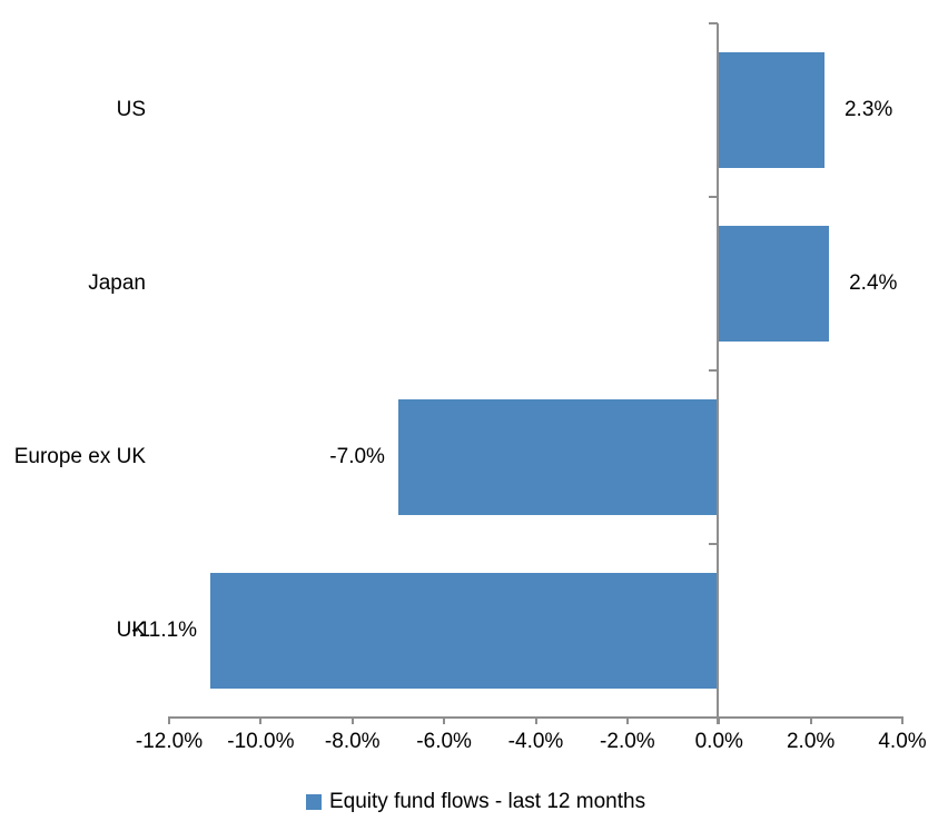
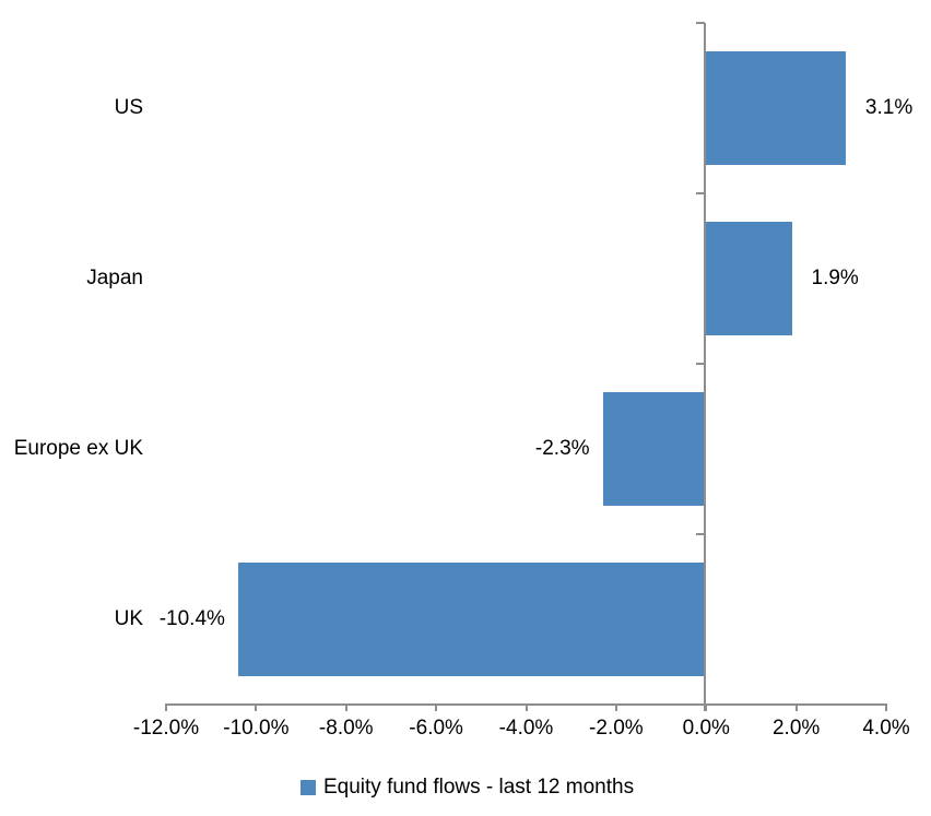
US: 2.3% -> 3.1%
Japan: 2.4% -> 1.9%
Europe ex UK: -7.0% -> -2.3%
UK: -11.1% -> -10.4%
